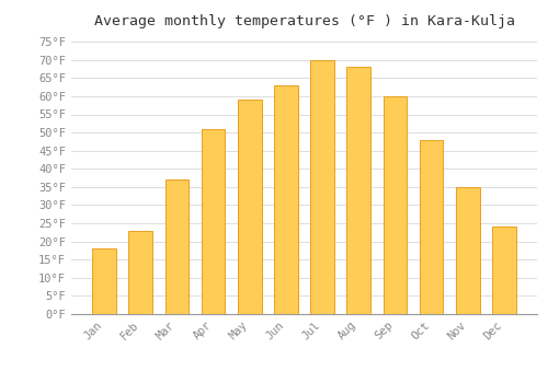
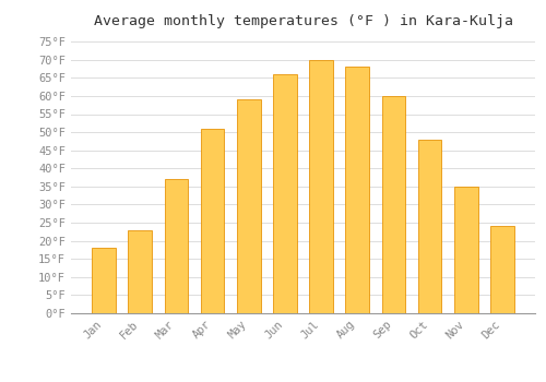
Jun: 63°F -> 66°F
